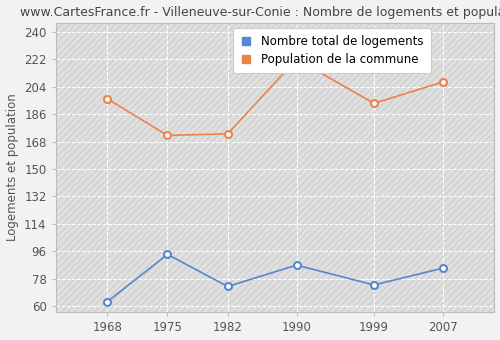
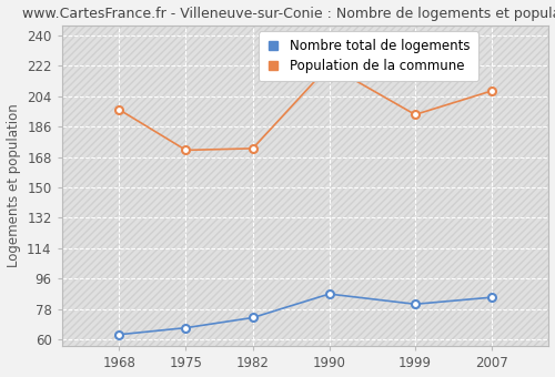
Nombre total de logements/1975: 94 -> 67
Nombre total de logements/1999: 74 -> 81
